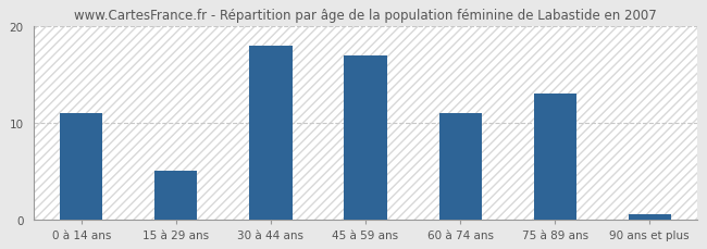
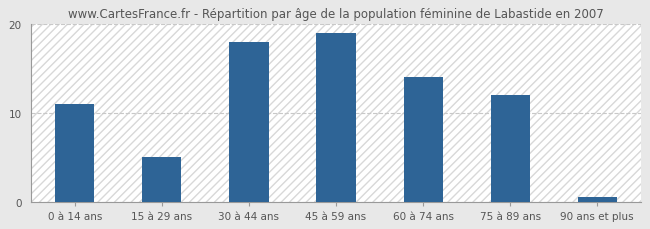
45 à 59 ans: 17.0 -> 19.0
60 à 74 ans: 11.0 -> 14.0
75 à 89 ans: 13.0 -> 12.0
